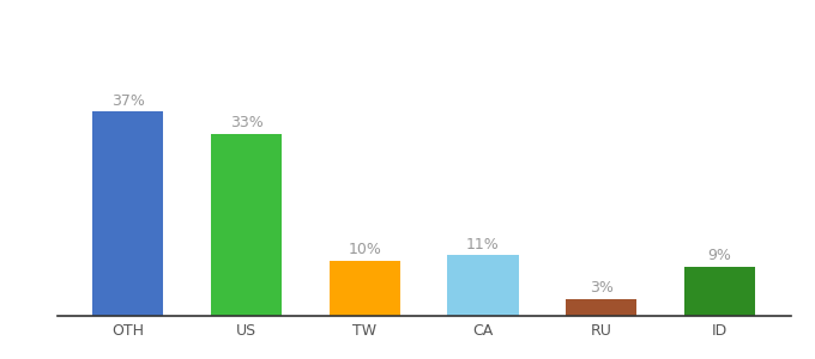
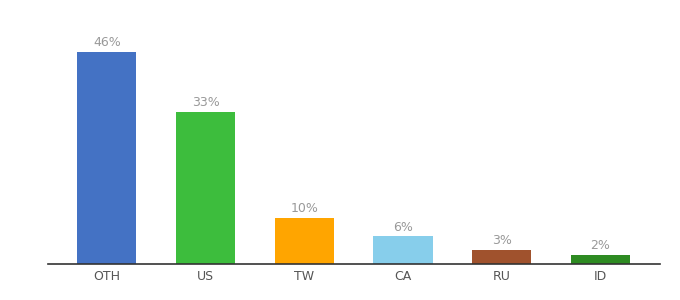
OTH: 37% -> 46%
CA: 11% -> 6%
ID: 9% -> 2%
